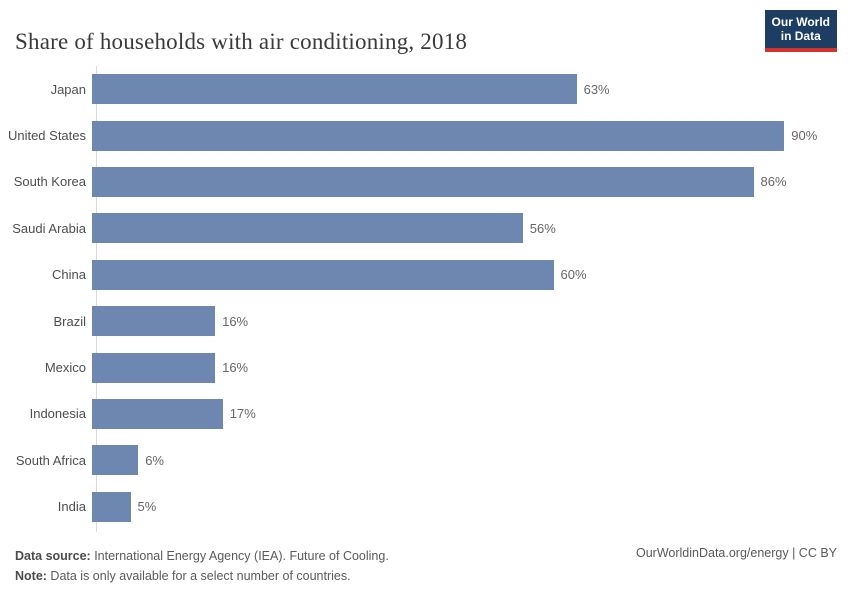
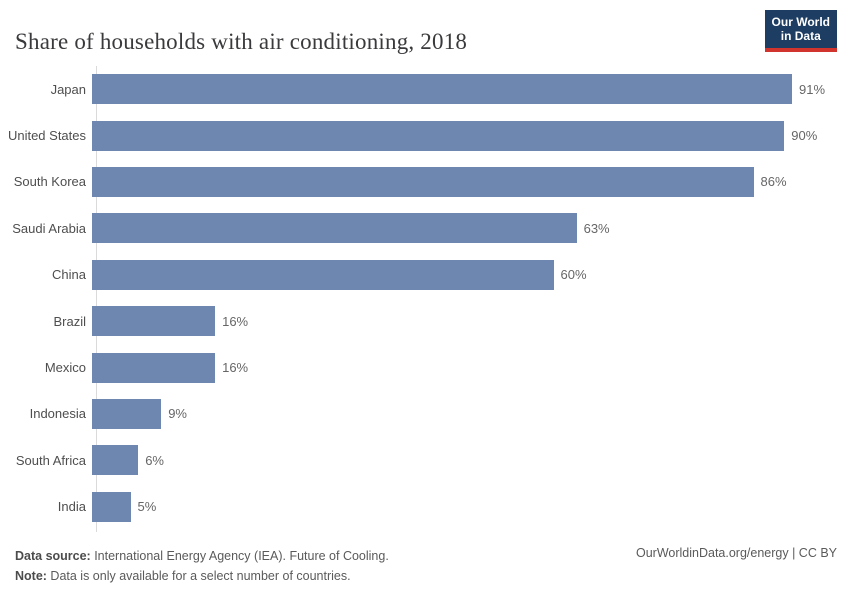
Japan: 63% -> 91%
Saudi Arabia: 56% -> 63%
Indonesia: 17% -> 9%
